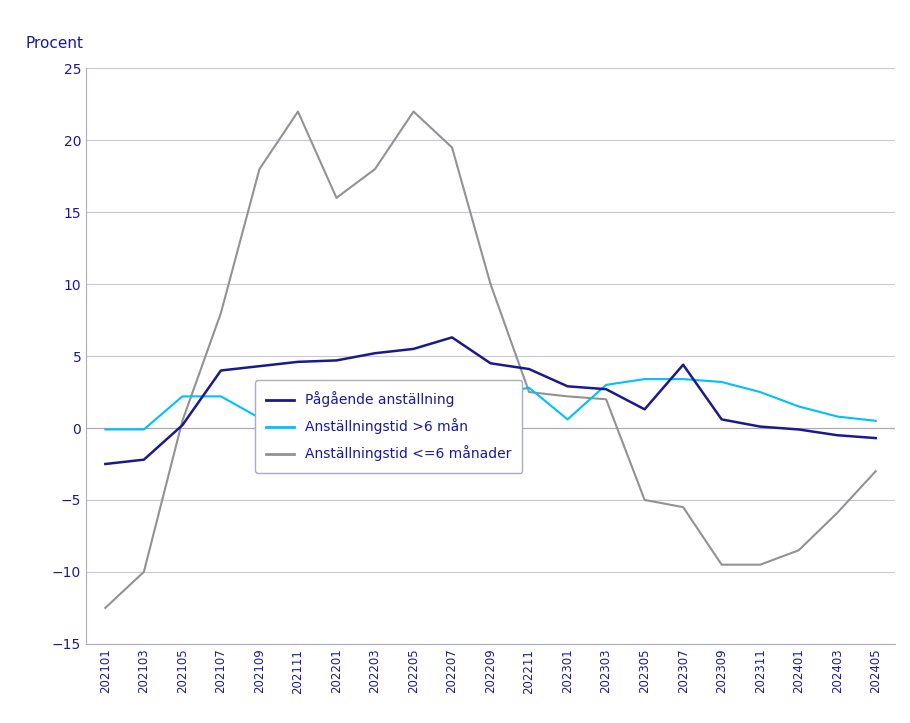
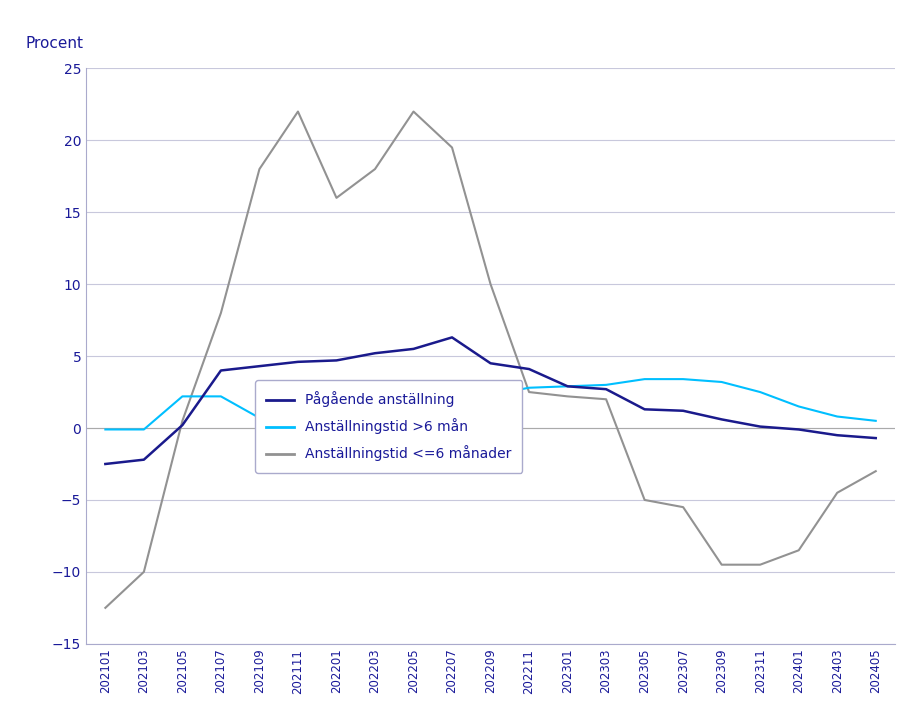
Anställningstid >6 mån/202301: 0.6 -> 2.9
Pågående anställning/202307: 4.4 -> 1.2
Anställningstid <=6 månader/202403: -5.9 -> -4.5
